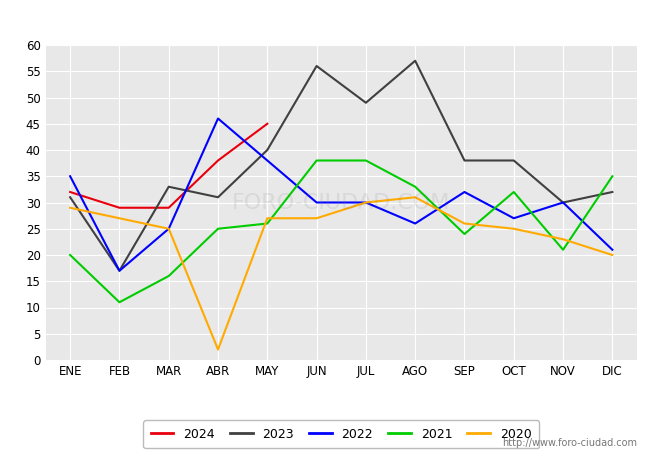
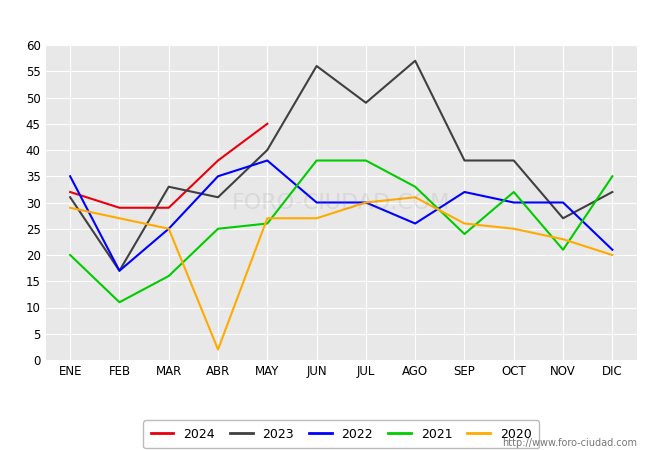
2022/ABR: 46 -> 35
2022/OCT: 27 -> 30
2023/NOV: 30 -> 27
